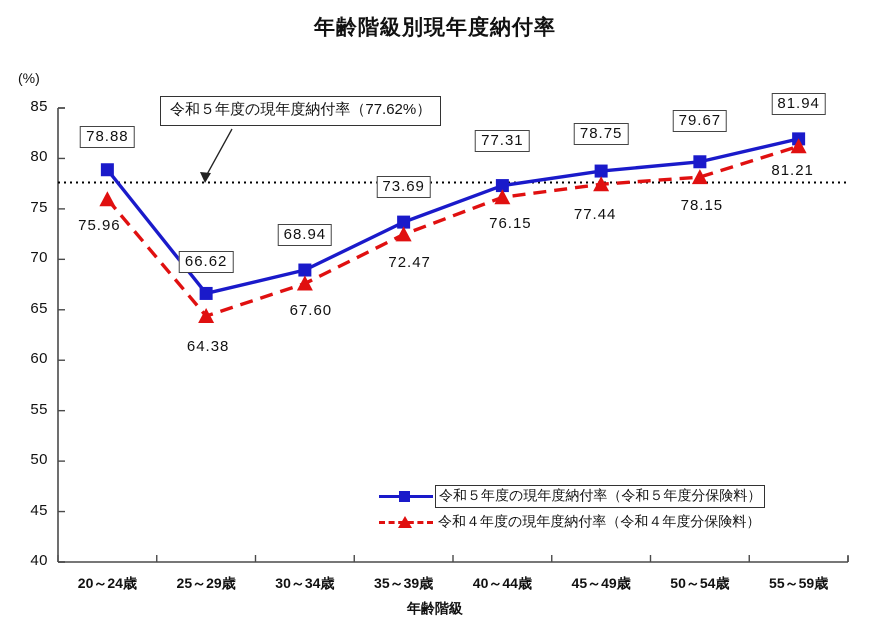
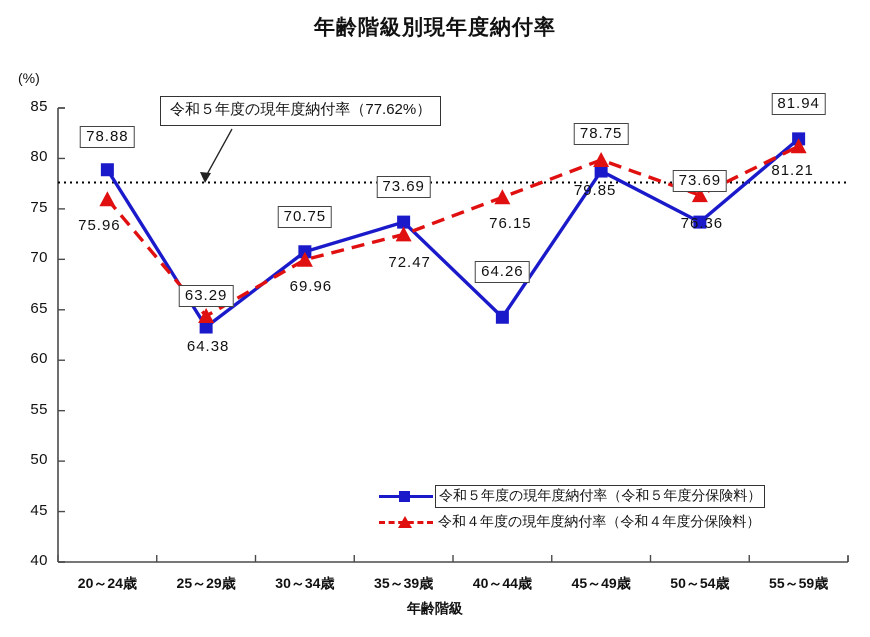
令和５年度の現年度納付率（令和５年度分保険料）/25～29歳: 66.62 -> 63.29
令和５年度の現年度納付率（令和５年度分保険料）/30～34歳: 68.94 -> 70.75
令和４年度の現年度納付率（令和４年度分保険料）/30～34歳: 67.60 -> 69.96
令和５年度の現年度納付率（令和５年度分保険料）/40～44歳: 77.31 -> 64.26
令和４年度の現年度納付率（令和４年度分保険料）/45～49歳: 77.44 -> 79.85
令和５年度の現年度納付率（令和５年度分保険料）/50～54歳: 79.67 -> 73.69
令和４年度の現年度納付率（令和４年度分保険料）/50～54歳: 78.15 -> 76.36
